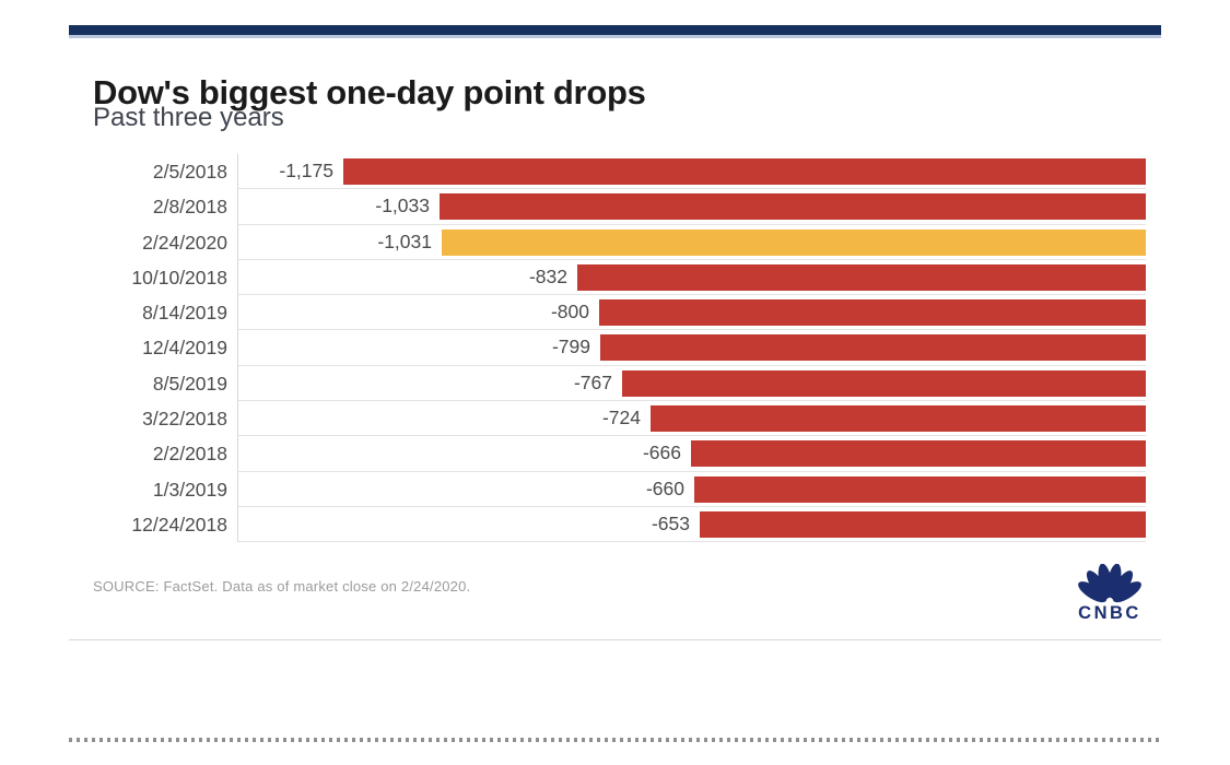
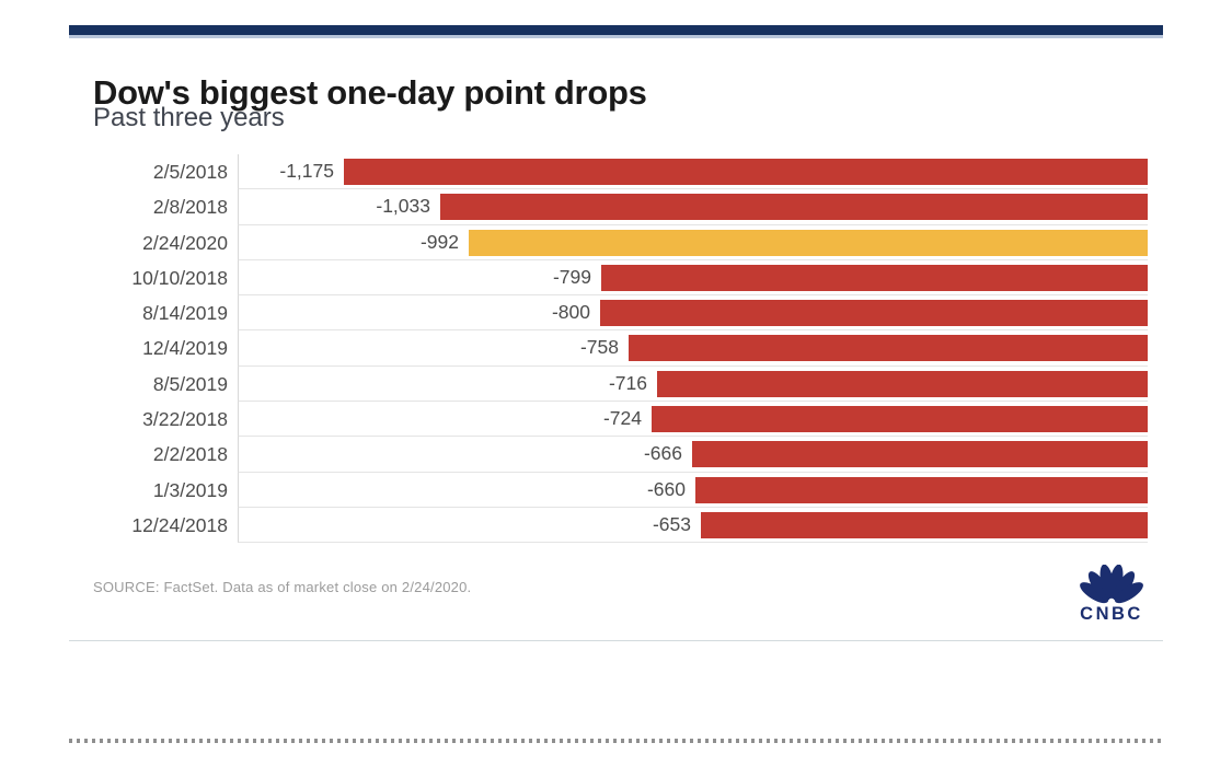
2/24/2020: -1,031 -> -992
10/10/2018: -832 -> -799
12/4/2019: -799 -> -758
8/5/2019: -767 -> -716
